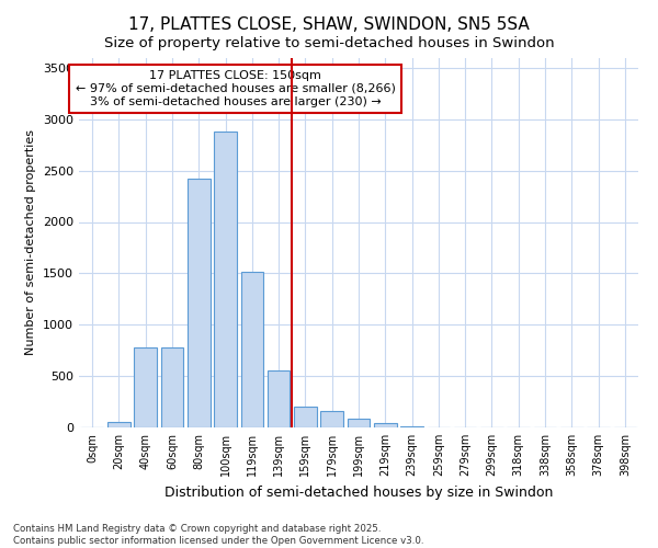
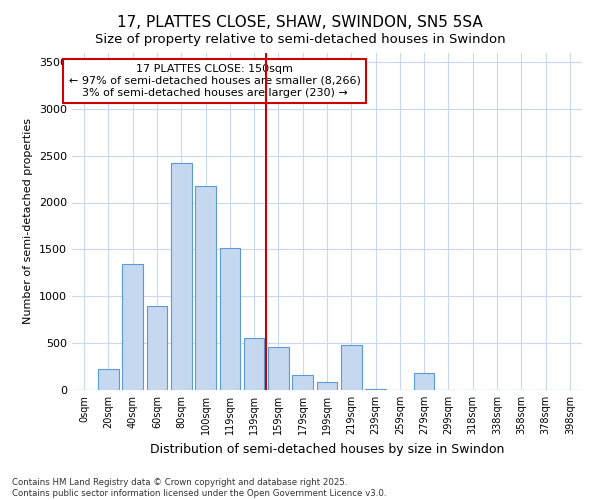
20sqm: 60 -> 220
40sqm: 780 -> 1340
60sqm: 780 -> 900
100sqm: 2880 -> 2180
159sqm: 200 -> 460
219sqm: 40 -> 480
279sqm: 0 -> 180
